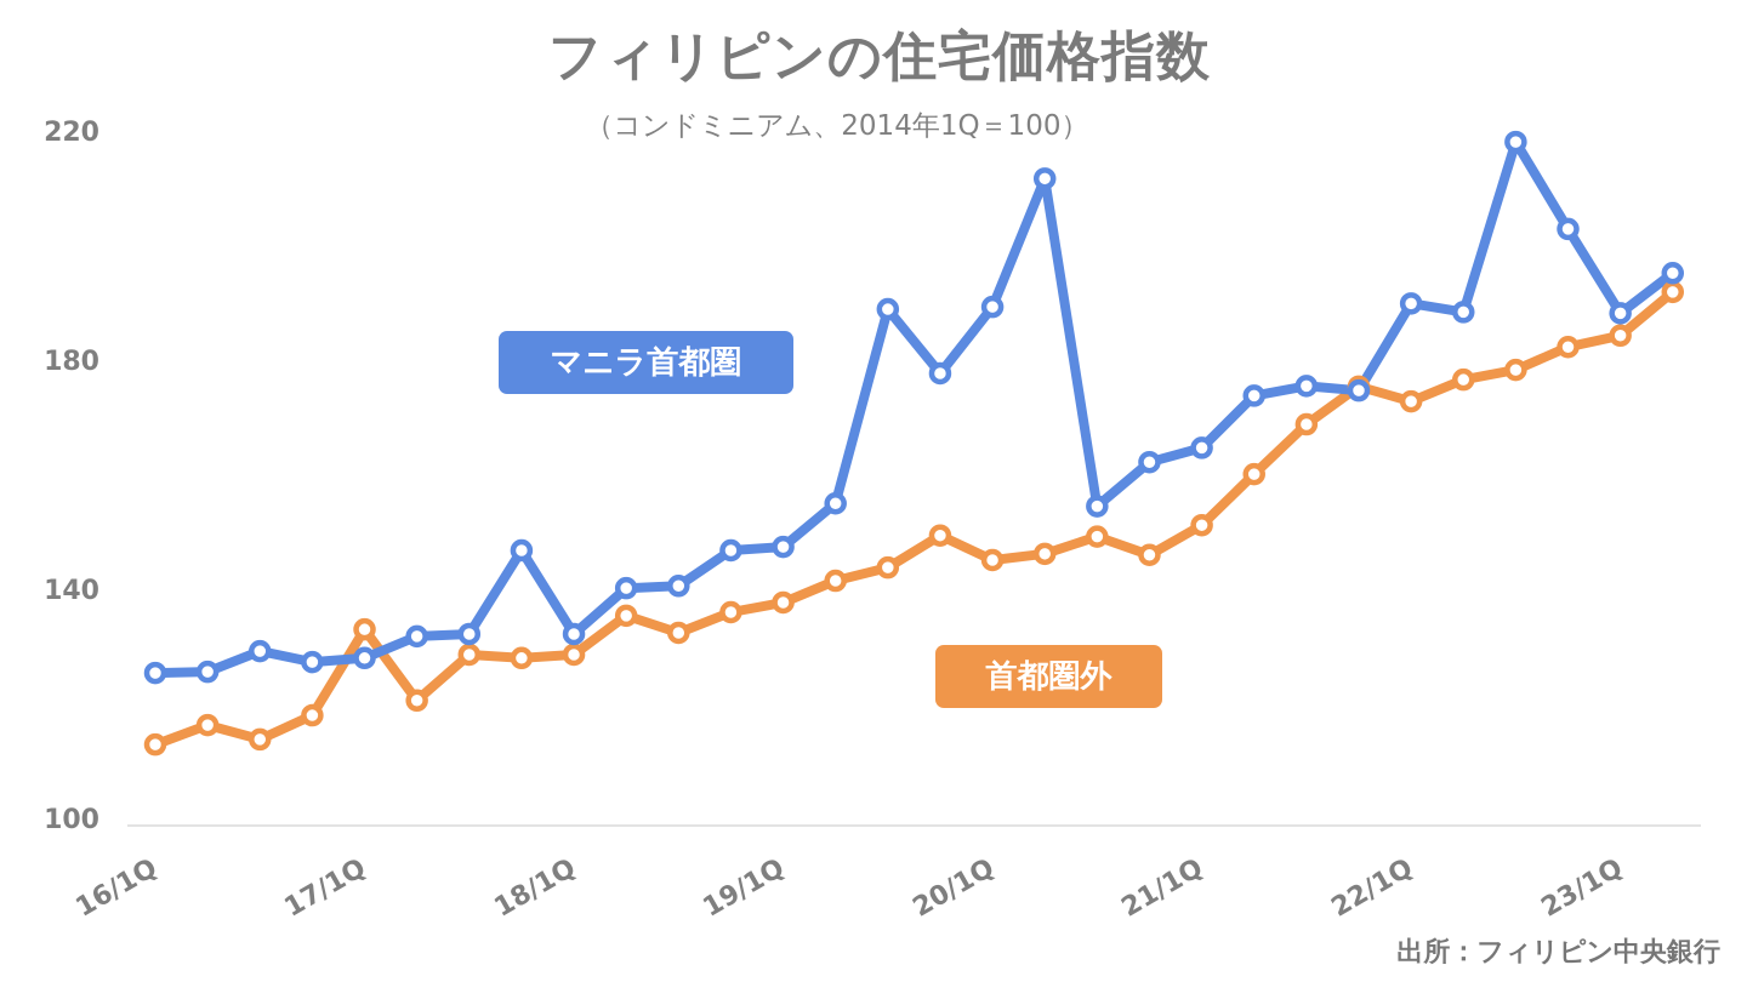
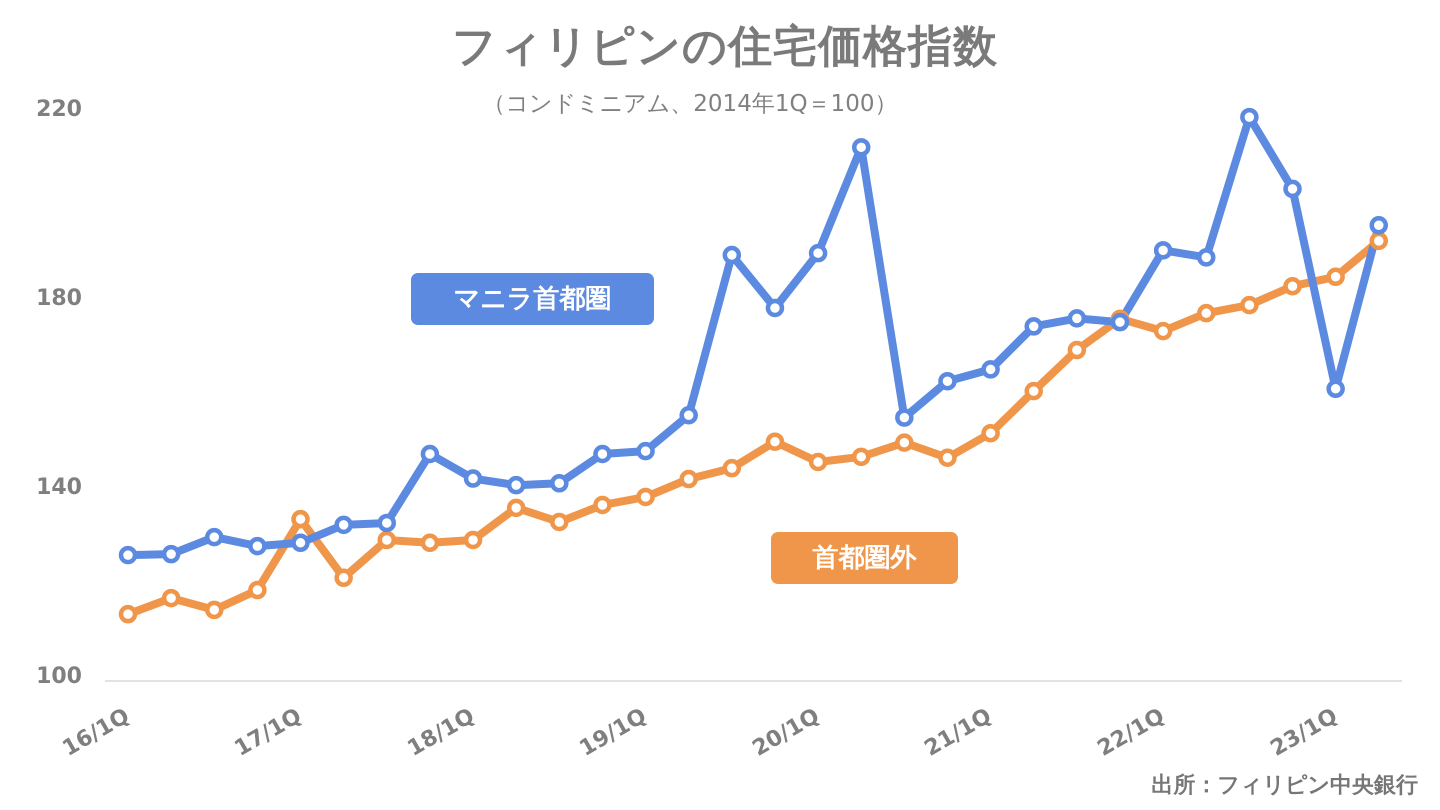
マニラ首都圏/18/1Q: 133 -> 142
マニラ首都圏/23/1Q: 189 -> 161
